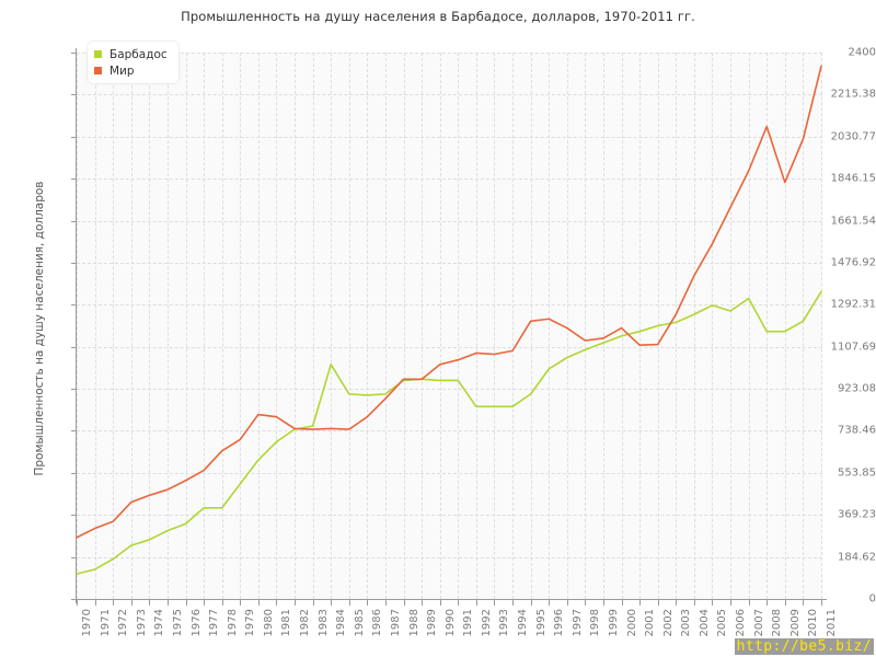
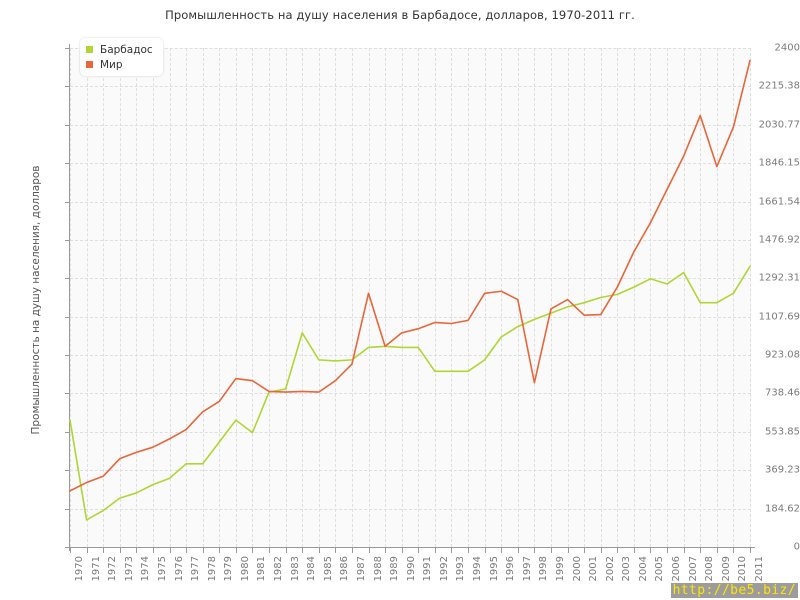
Барбадос/1970: 110 -> 610
Барбадос/1981: 690 -> 550
Мир/1988: 960 -> 1220
Мир/1998: 1140 -> 790
